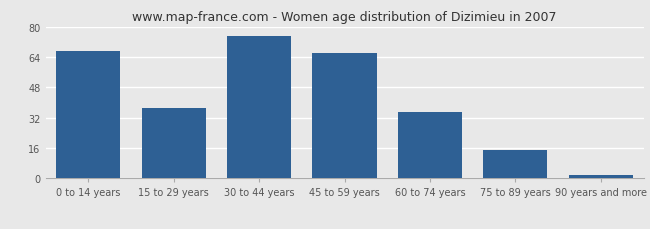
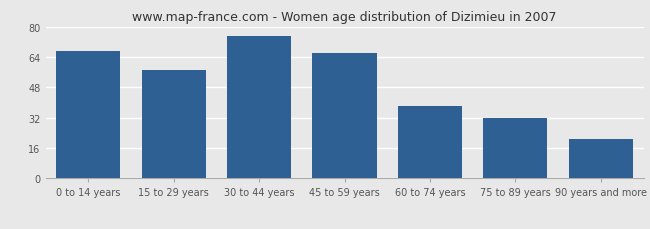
15 to 29 years: 37 -> 57
60 to 74 years: 35 -> 38
75 to 89 years: 15 -> 32
90 years and more: 2 -> 21
